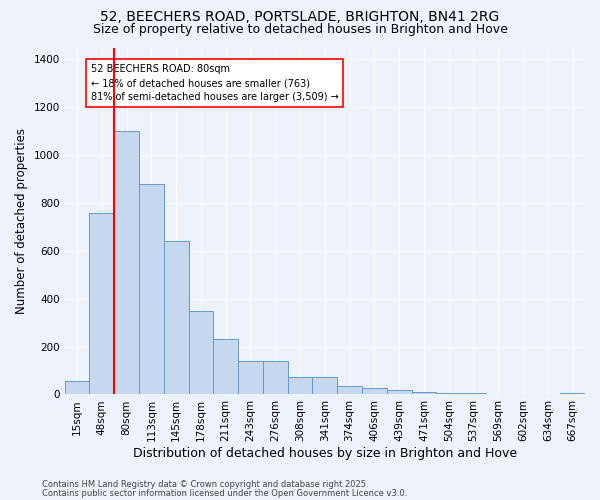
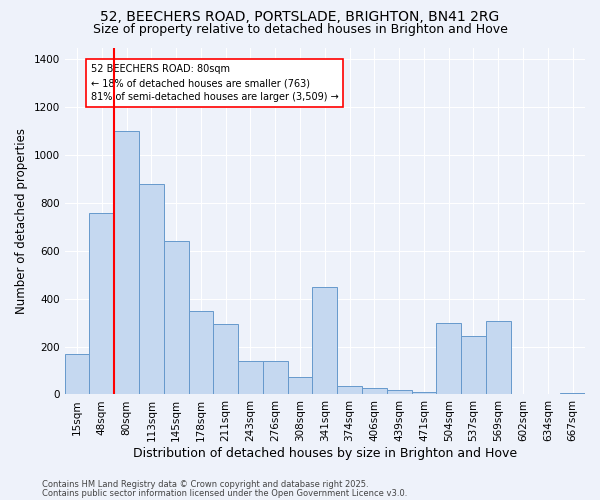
15sqm: 55 -> 170
211sqm: 230 -> 295
341sqm: 75 -> 450
504sqm: 8 -> 300
537sqm: 5 -> 245
569sqm: 3 -> 305
